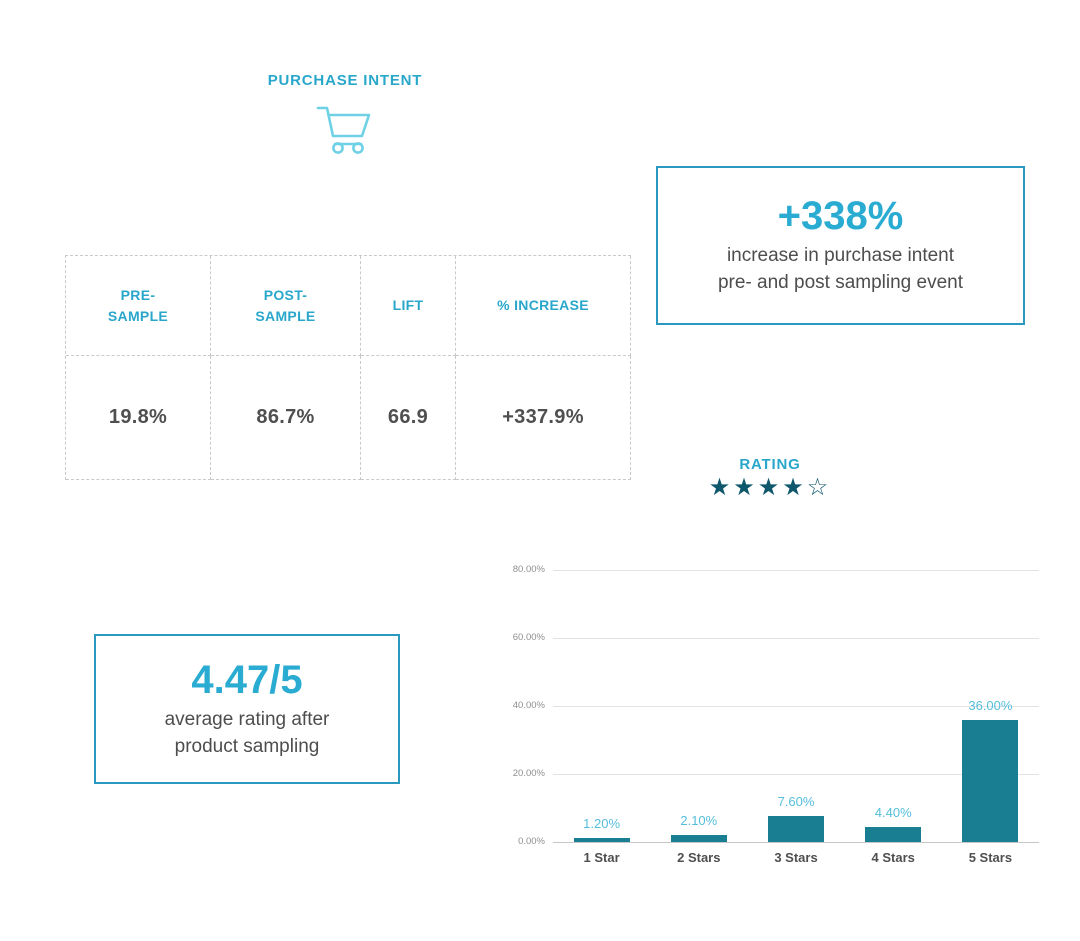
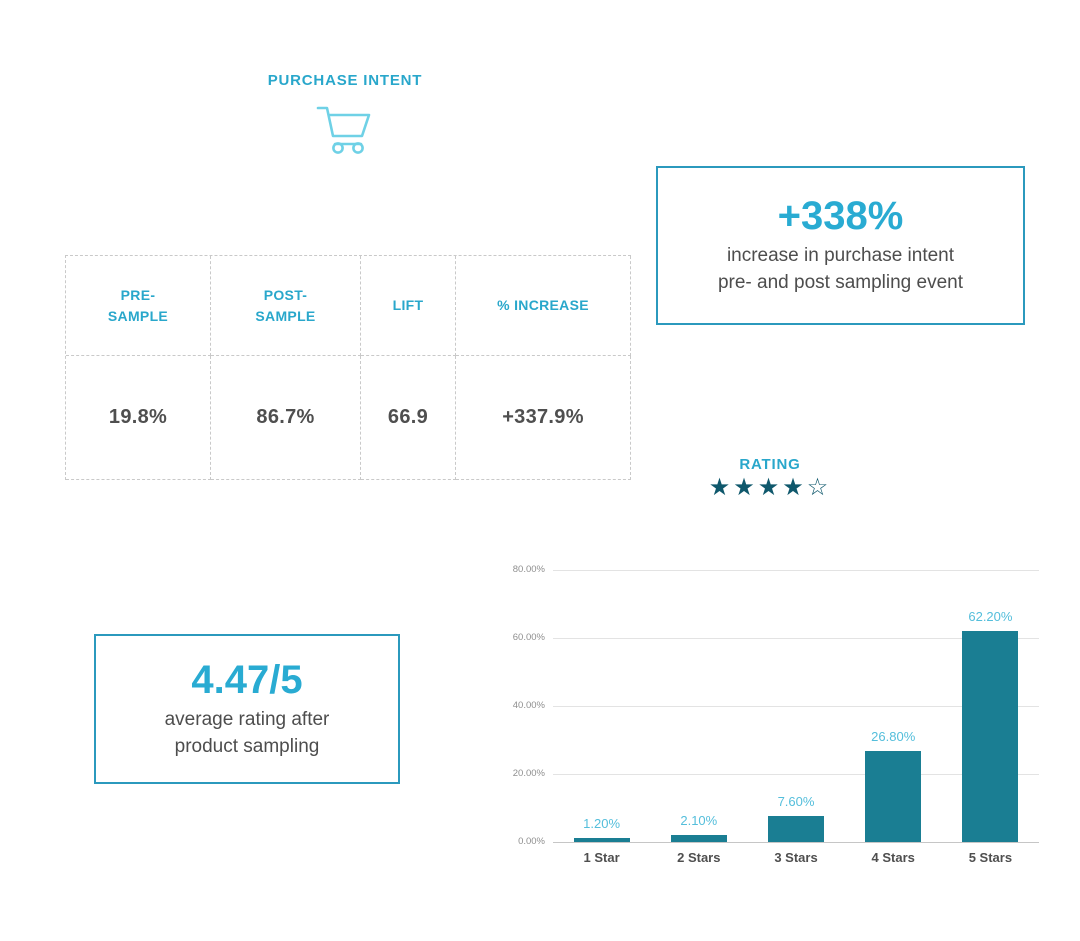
4 Stars: 4.40% -> 26.80%
5 Stars: 36.00% -> 62.20%
